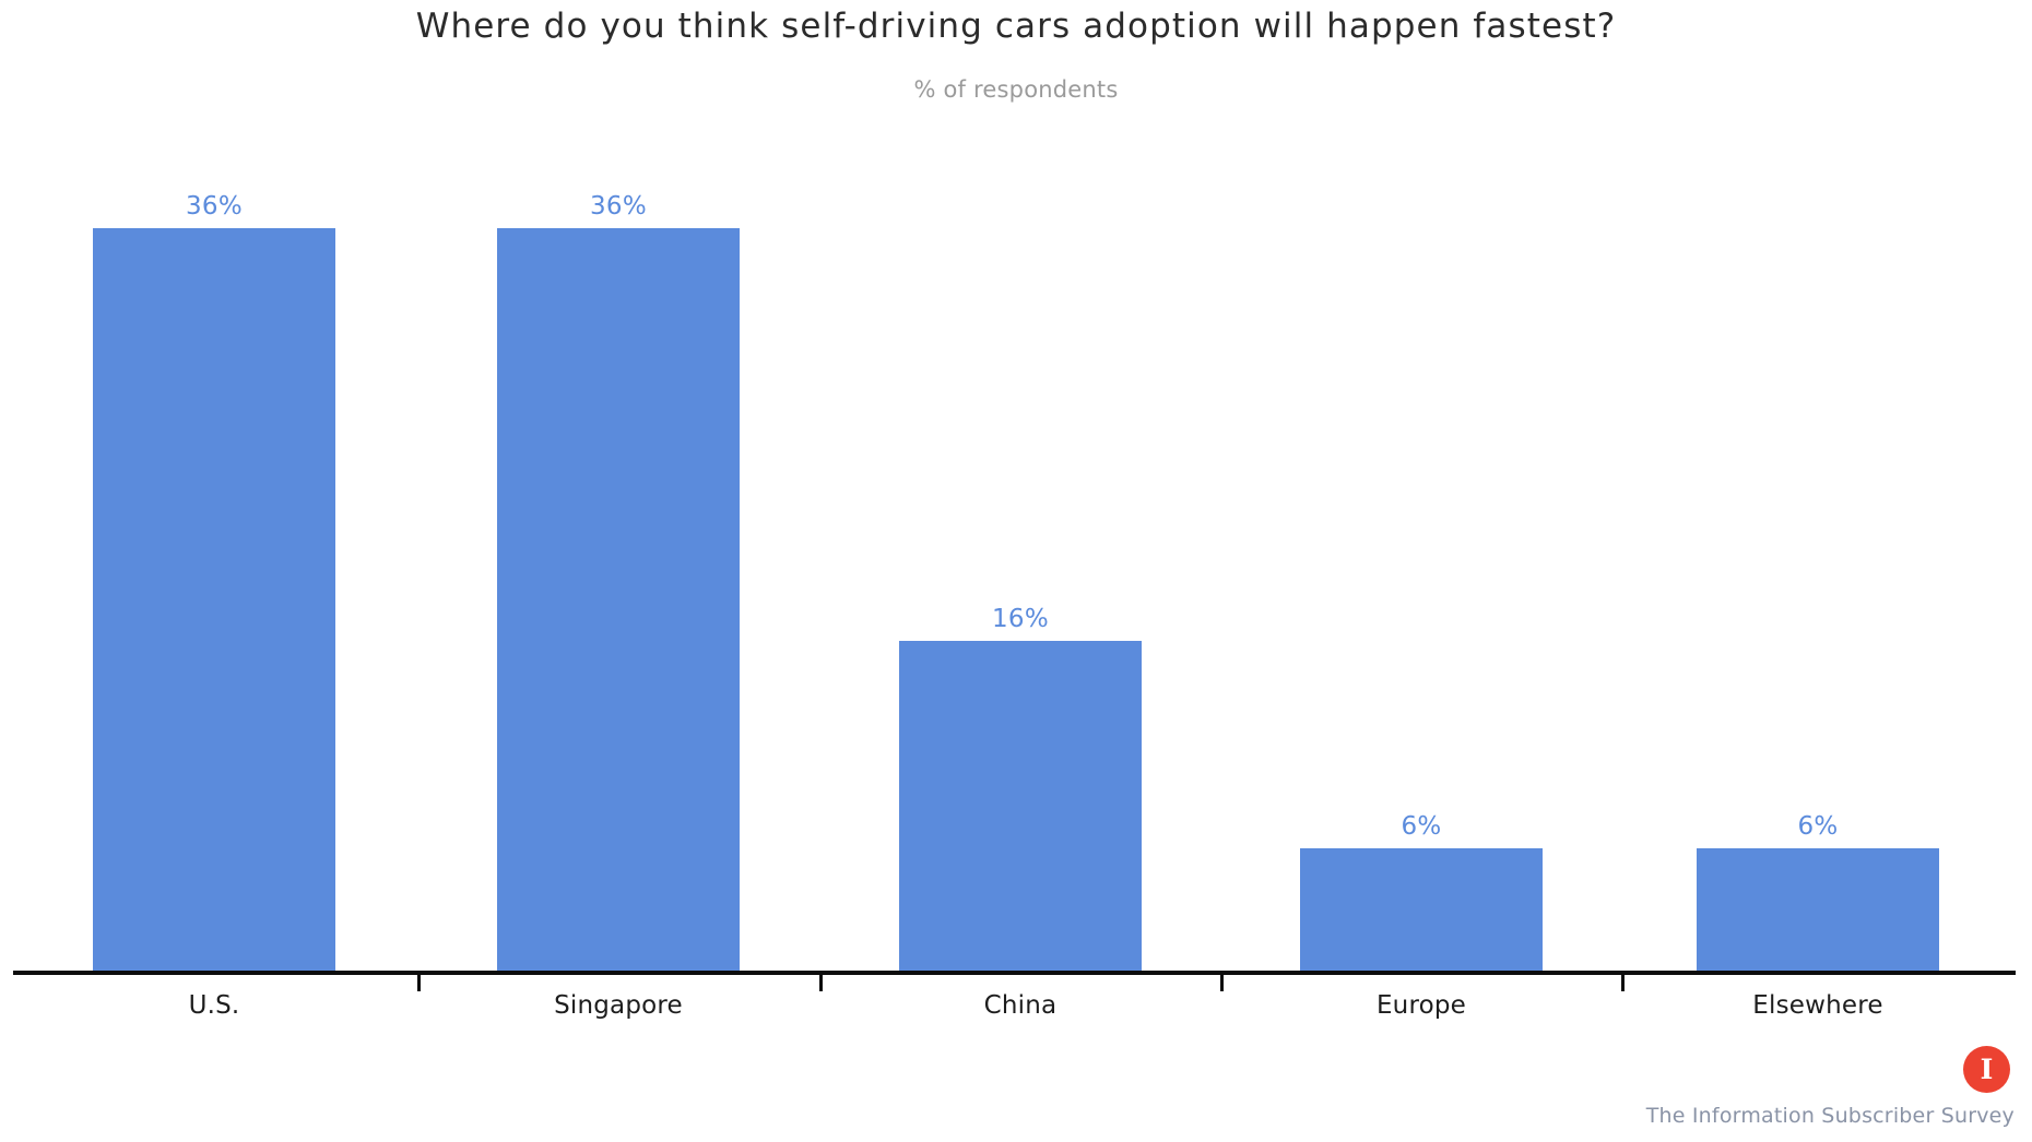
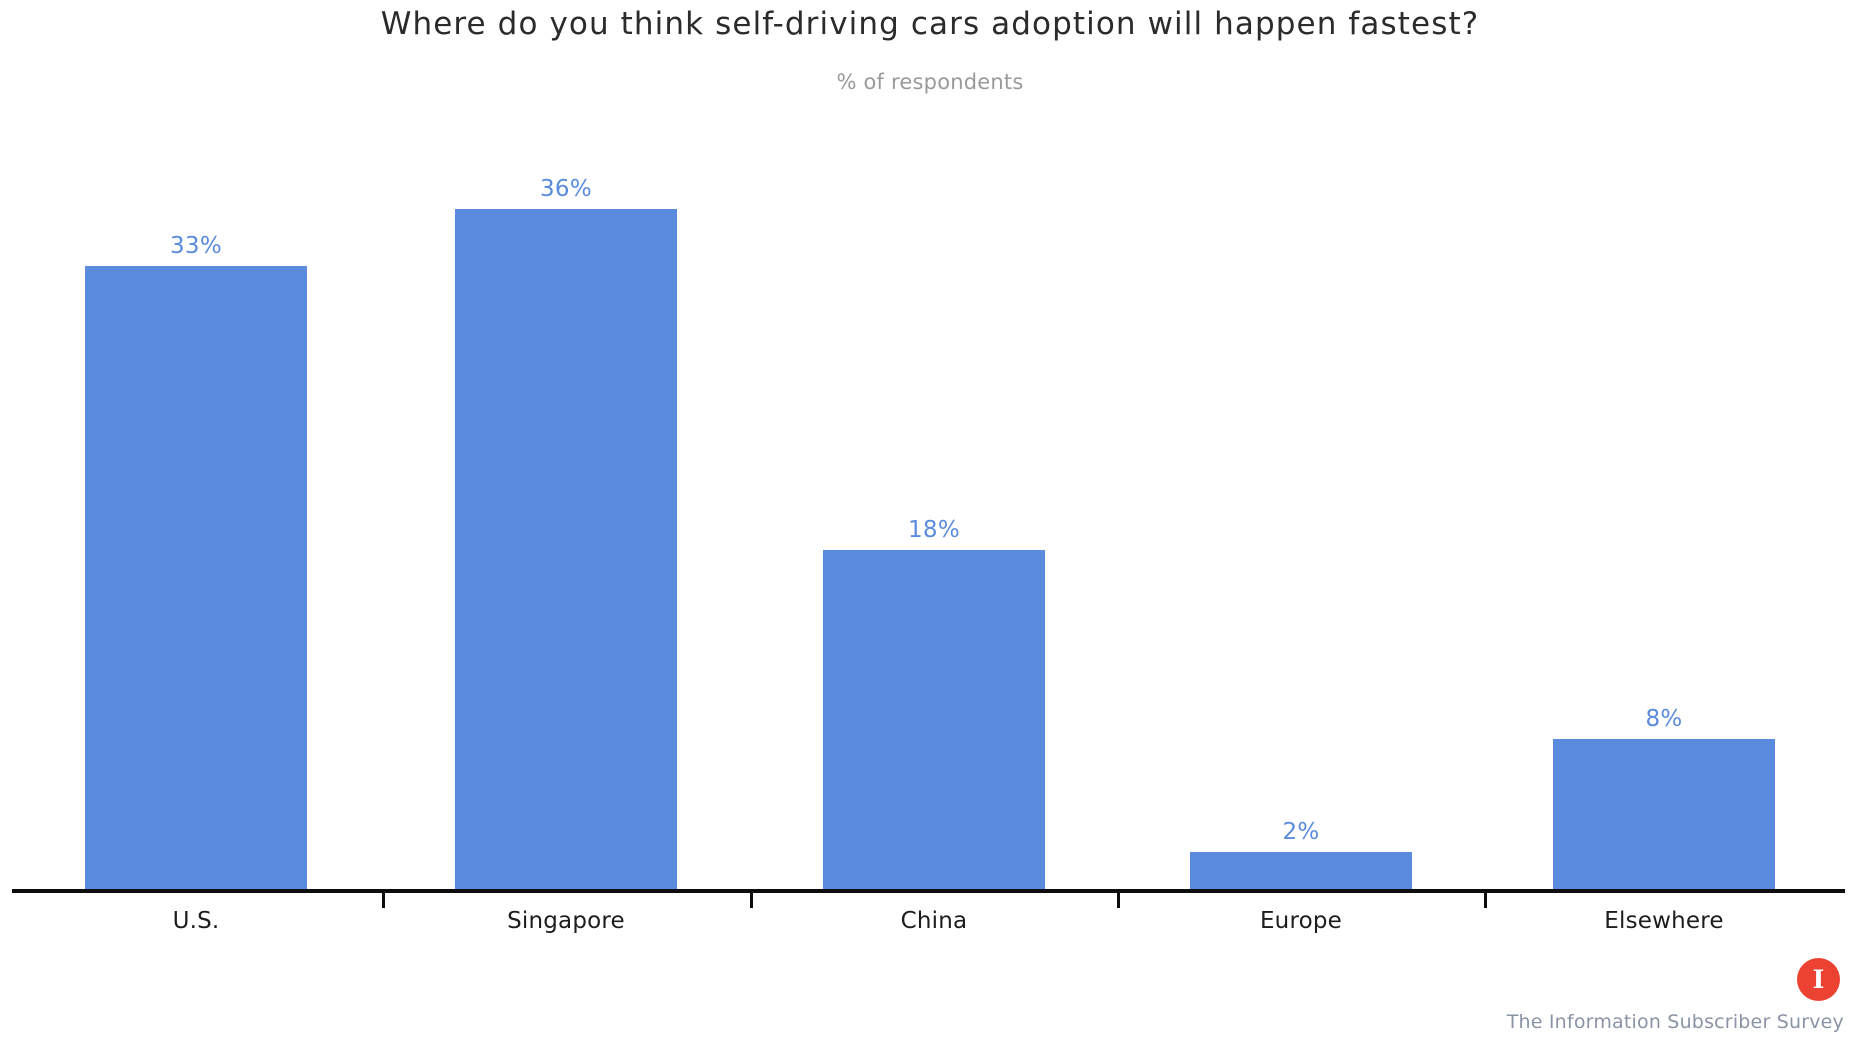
U.S.: 36% -> 33%
China: 16% -> 18%
Europe: 6% -> 2%
Elsewhere: 6% -> 8%
